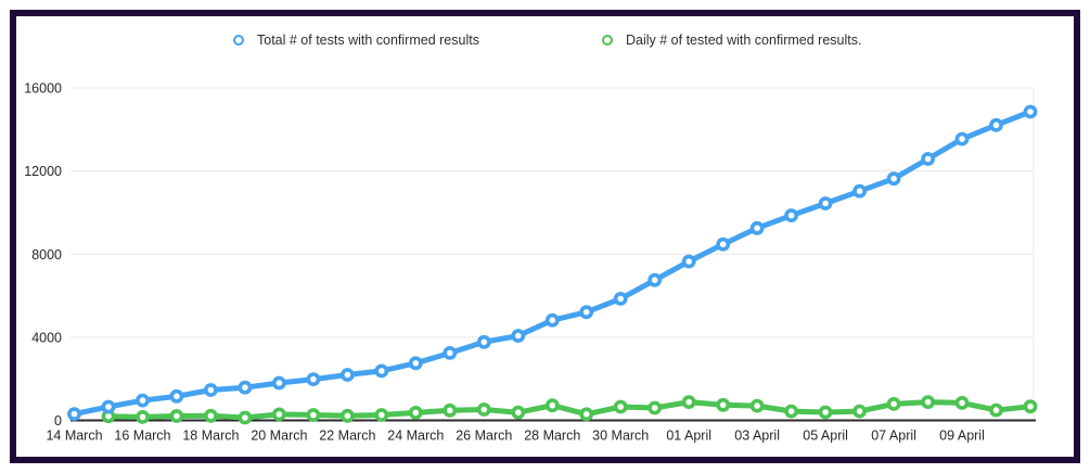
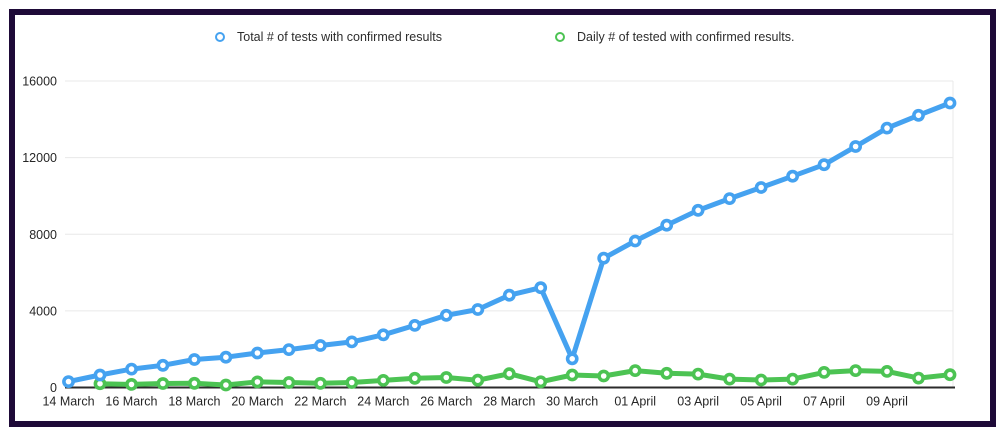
Total # of tests with confirmed results/30 March: 5800 -> 1500
